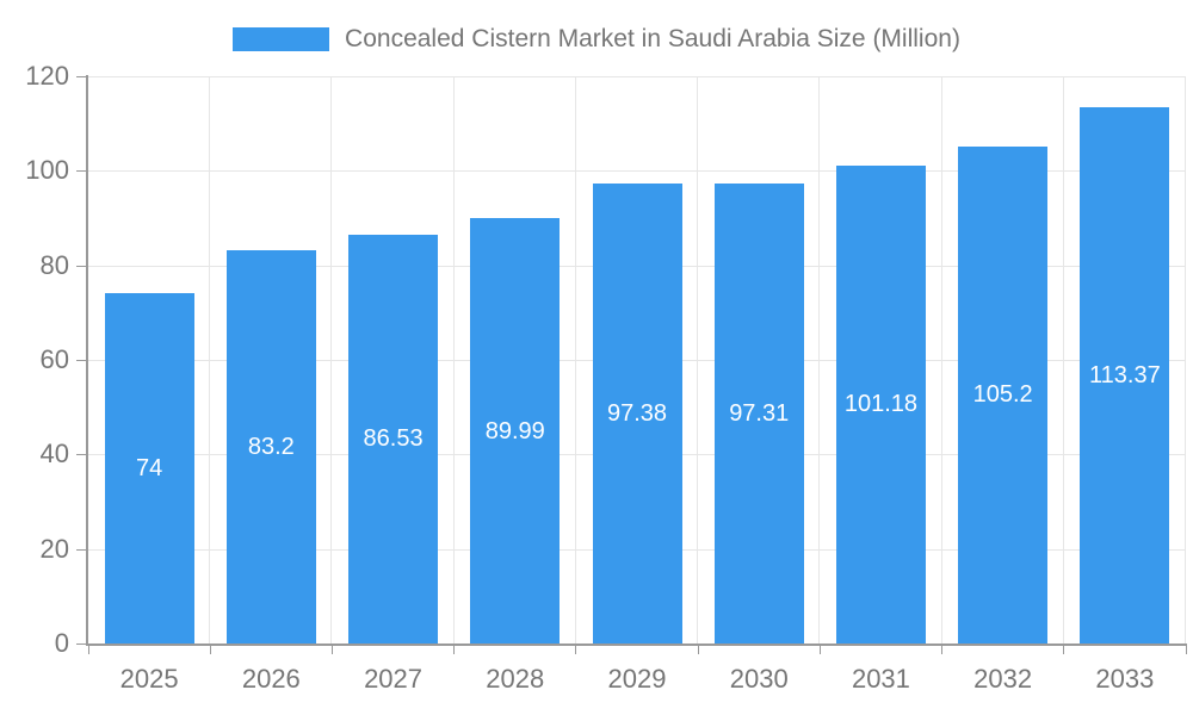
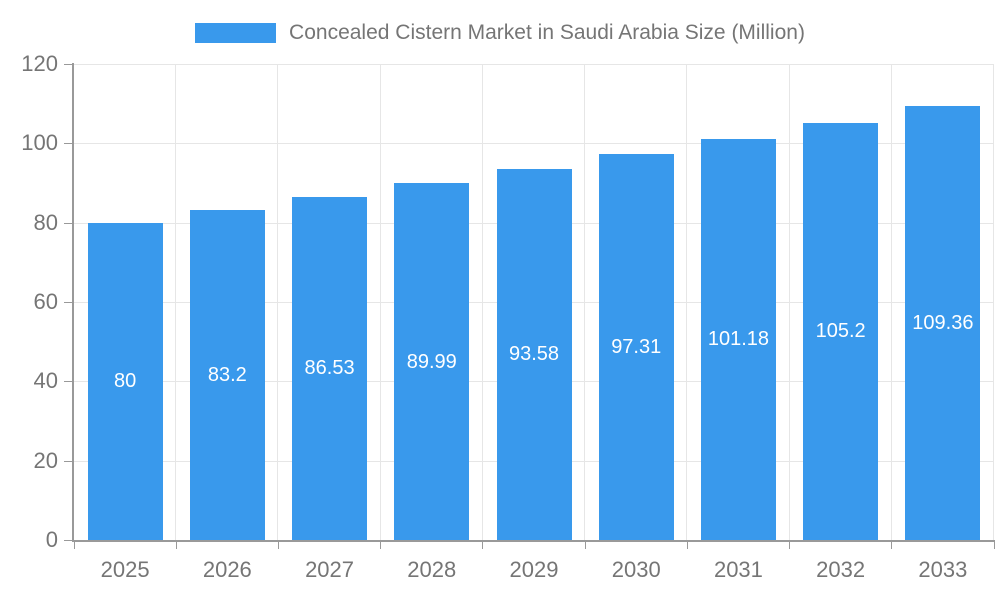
2025: 74 -> 80
2029: 97.38 -> 93.58
2033: 113.37 -> 109.36
